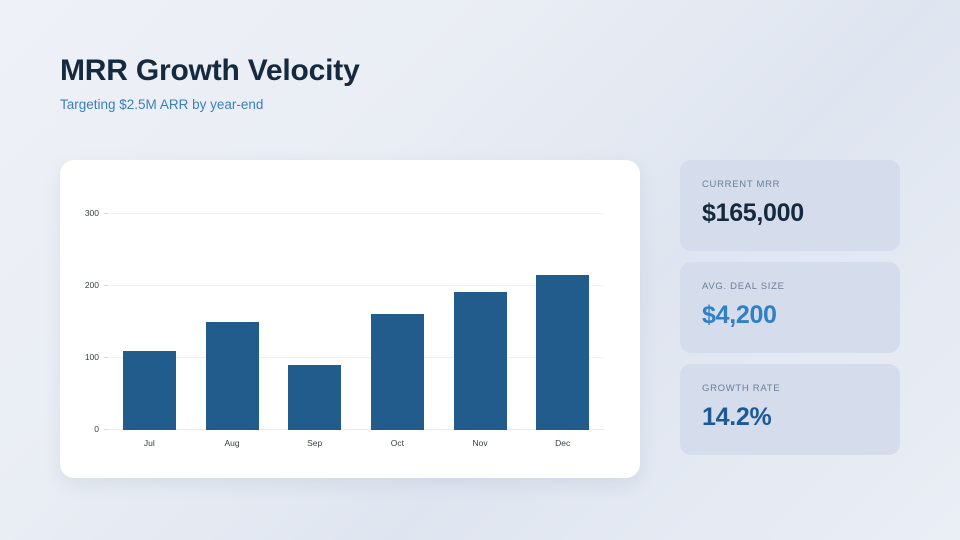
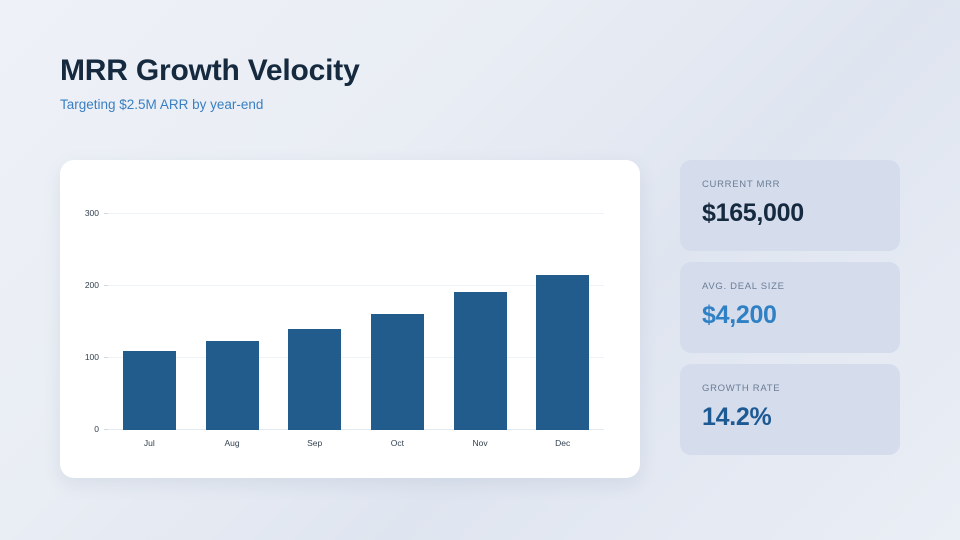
Aug: 150 -> 120
Sep: 90 -> 140
